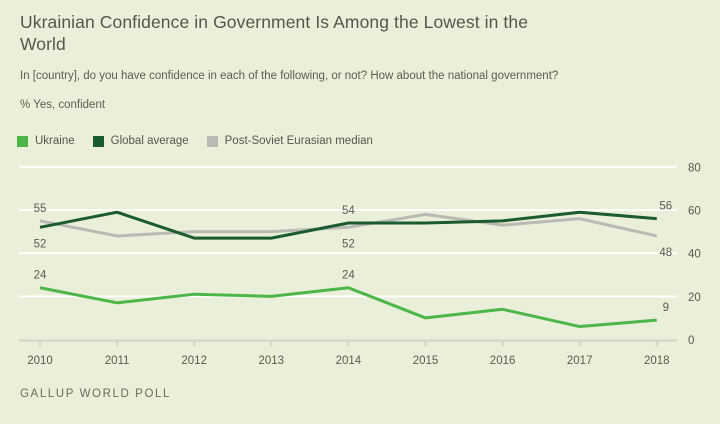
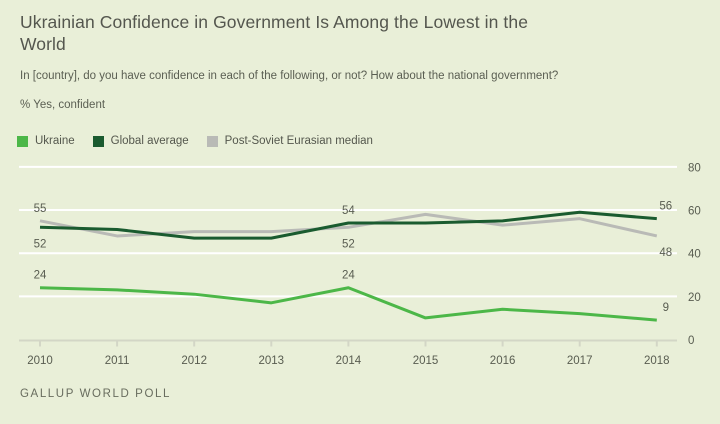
Ukraine/2011: 17 -> 23
Global average/2011: 59 -> 51
Ukraine/2013: 20 -> 17
Ukraine/2017: 6 -> 12
